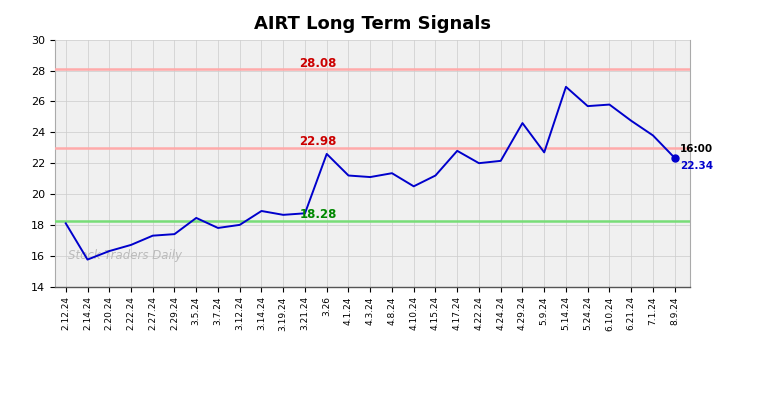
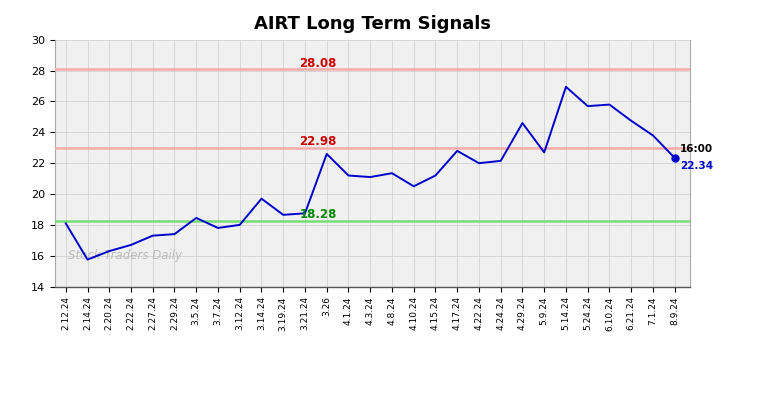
3.14.24: 18.9 -> 19.7
